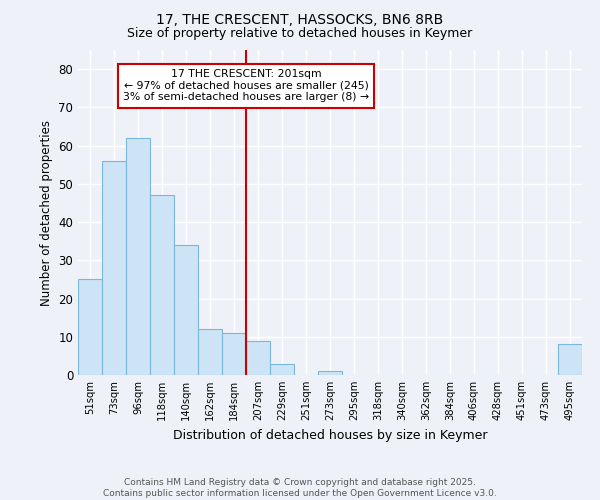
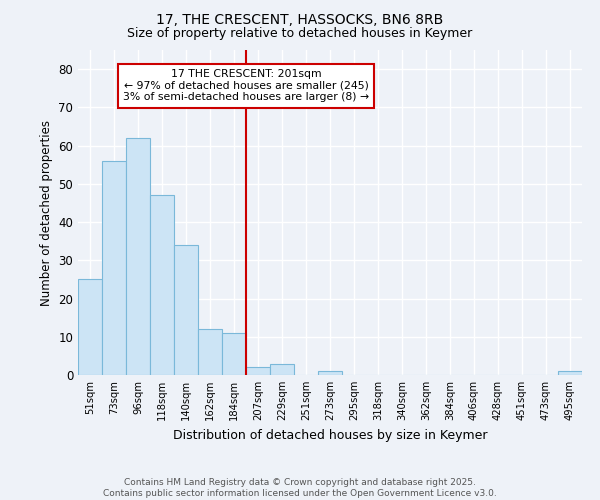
207sqm: 9 -> 2
495sqm: 8 -> 1
